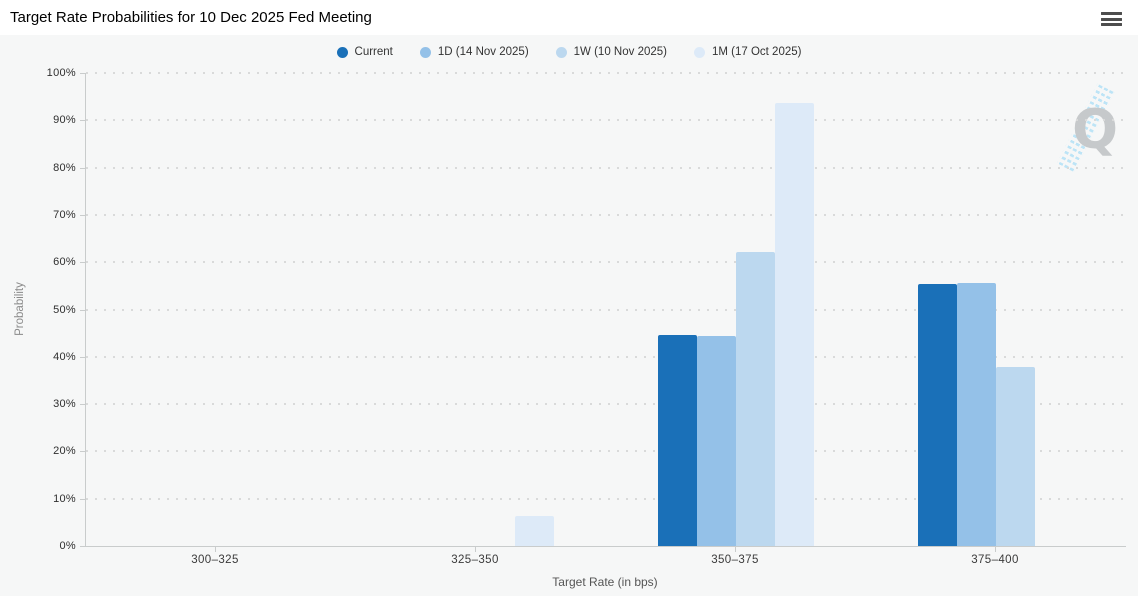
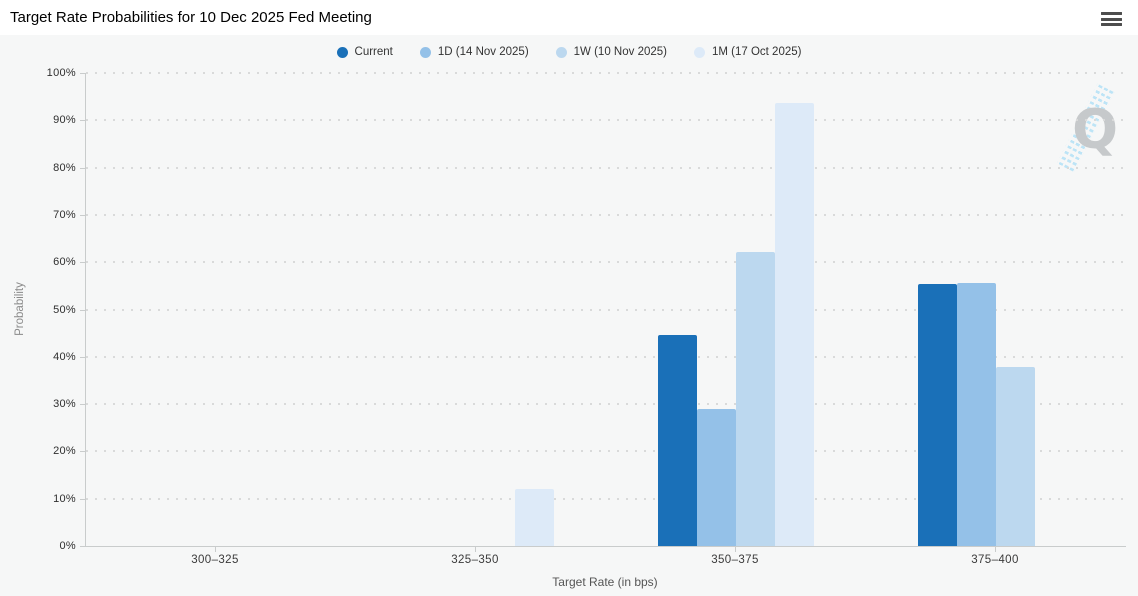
1M (17 Oct 2025)/325–350: 6% -> 12%
1D (14 Nov 2025)/350–375: 44% -> 29%
